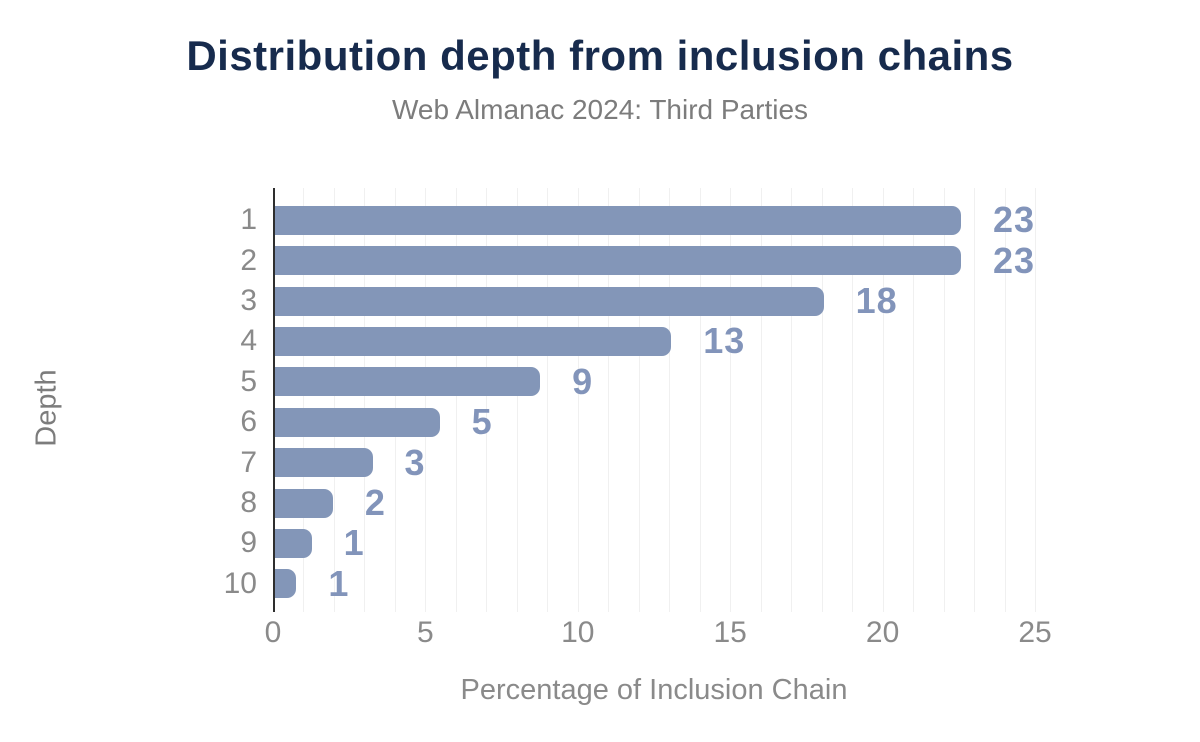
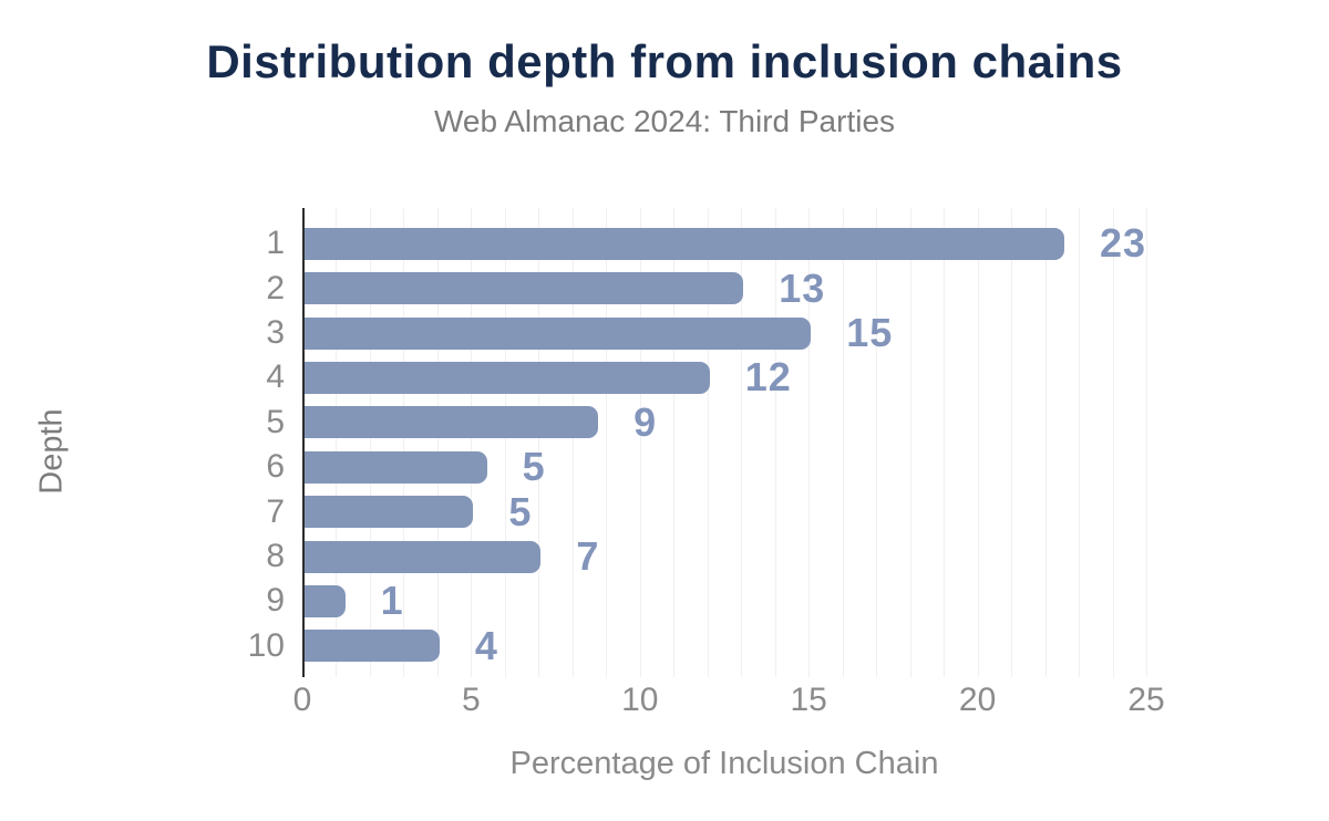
2: 23 -> 13
3: 18 -> 15
4: 13 -> 12
7: 3 -> 5
8: 2 -> 7
10: 1 -> 4
